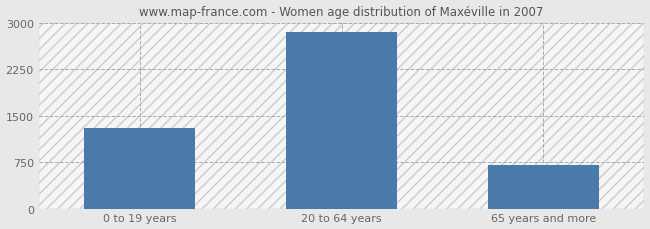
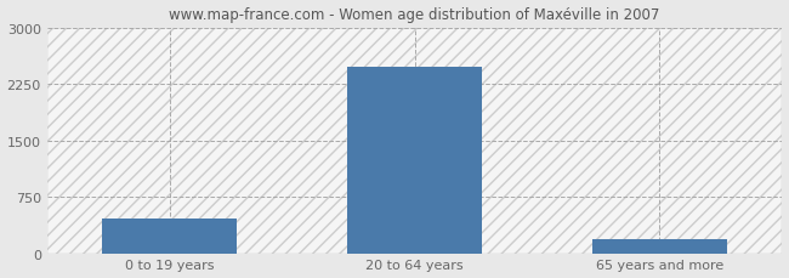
0 to 19 years: 1300 -> 460
20 to 64 years: 2850 -> 2480
65 years and more: 700 -> 180
